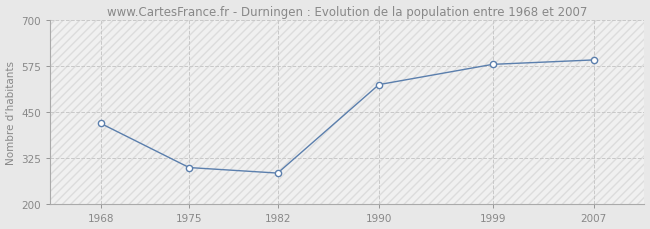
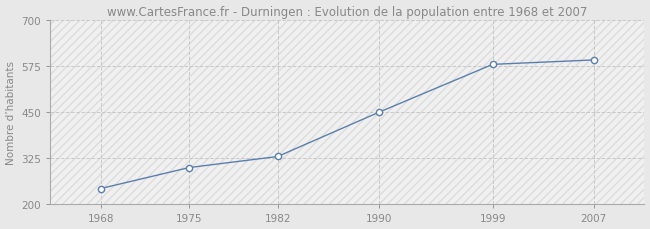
1968: 420 -> 243
1982: 285 -> 330
1990: 525 -> 450
